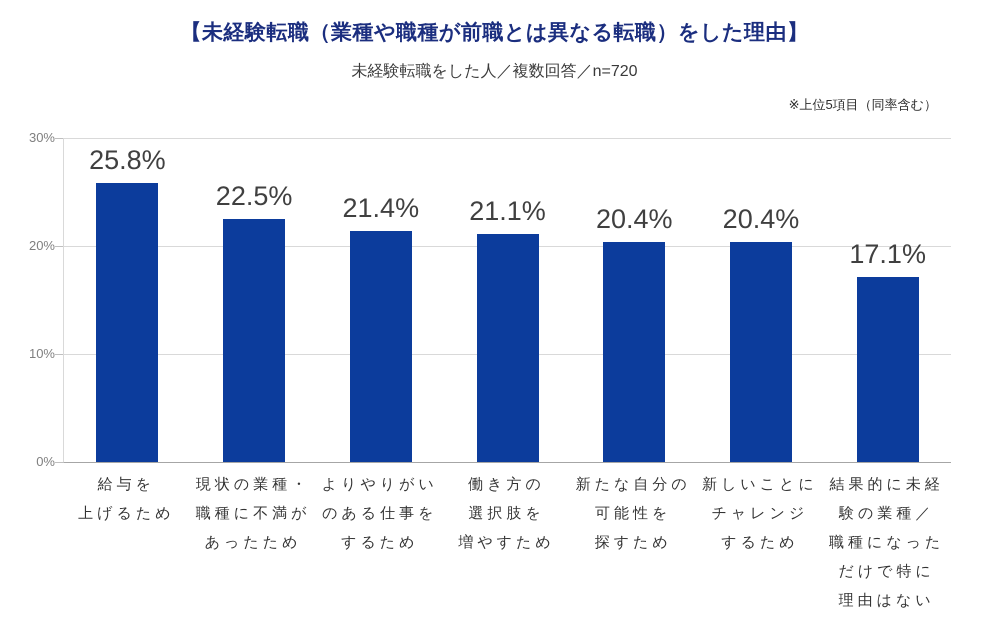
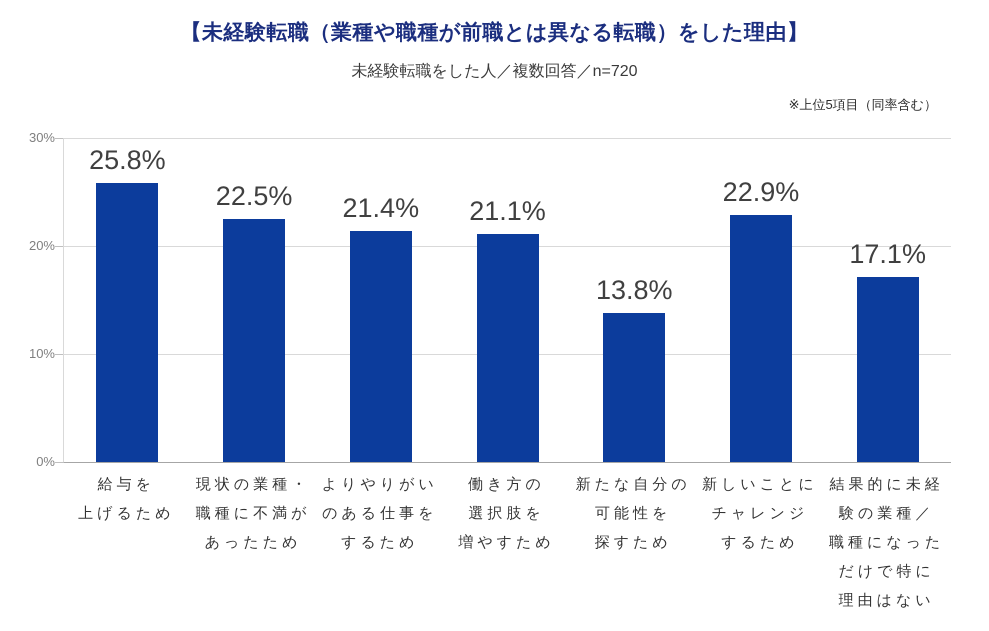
新たな自分の 可能性を 探すため: 20.4% -> 13.8%
新しいことに チャレンジ するため: 20.4% -> 22.9%
